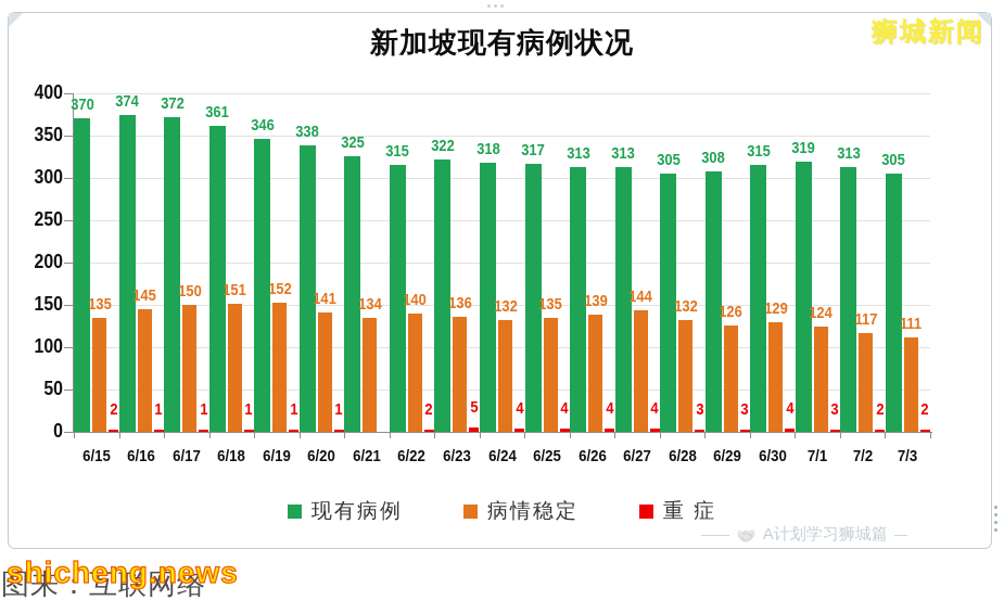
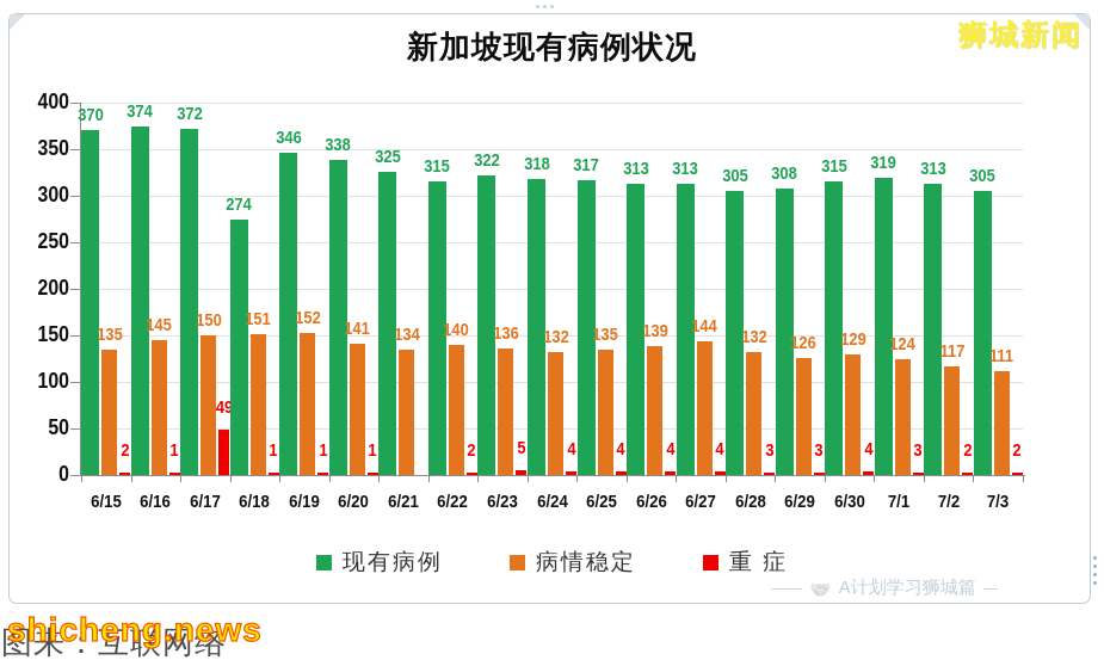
重 症/6/17: 1 -> 49
现有病例/6/18: 361 -> 274
